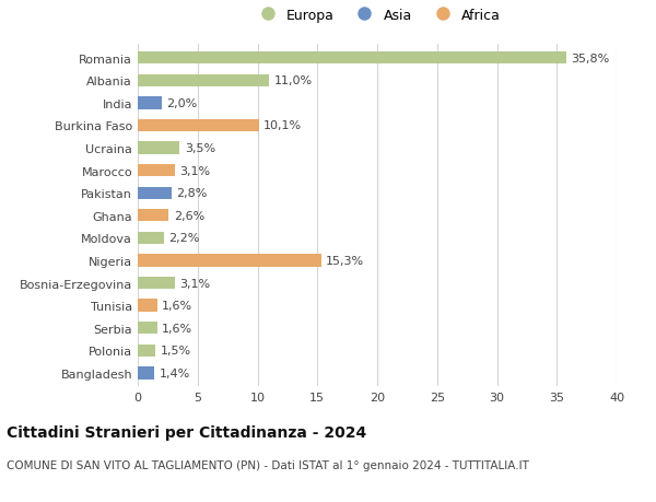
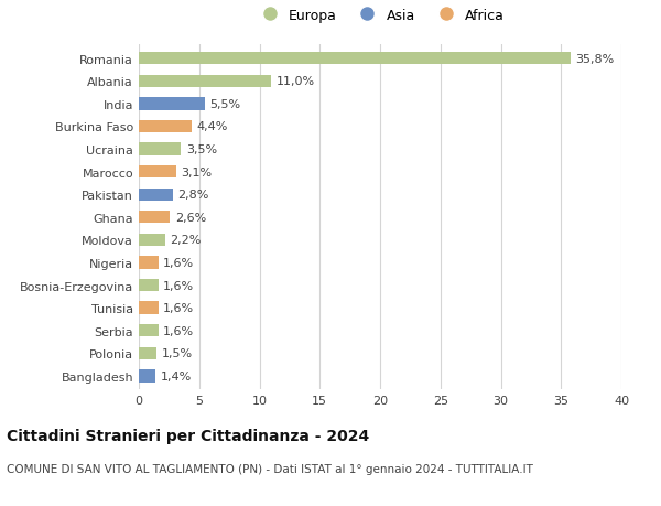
India: 2,0% -> 5,5%
Burkina Faso: 10,1% -> 4,4%
Nigeria: 15,3% -> 1,6%
Bosnia-Erzegovina: 3,1% -> 1,6%
